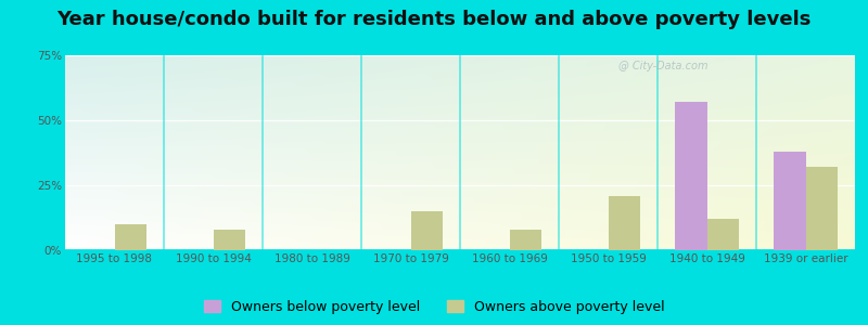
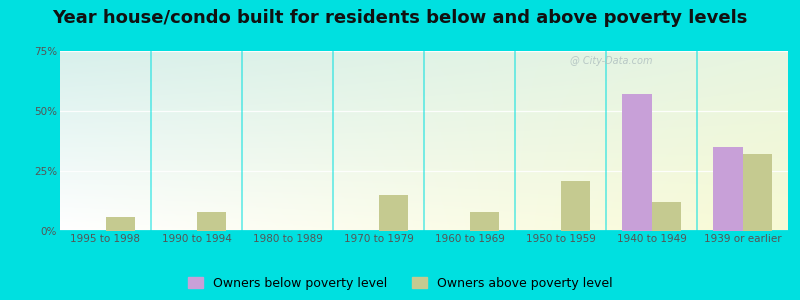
Owners above poverty level/1995 to 1998: 10% -> 6%
Owners below poverty level/1939 or earlier: 38% -> 35%
